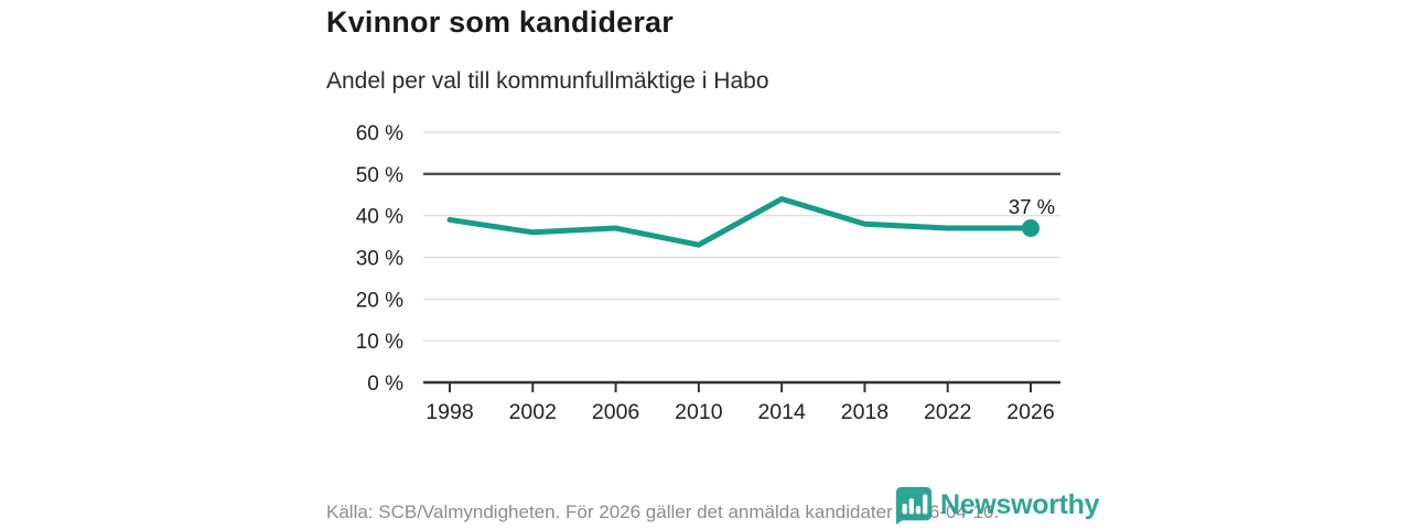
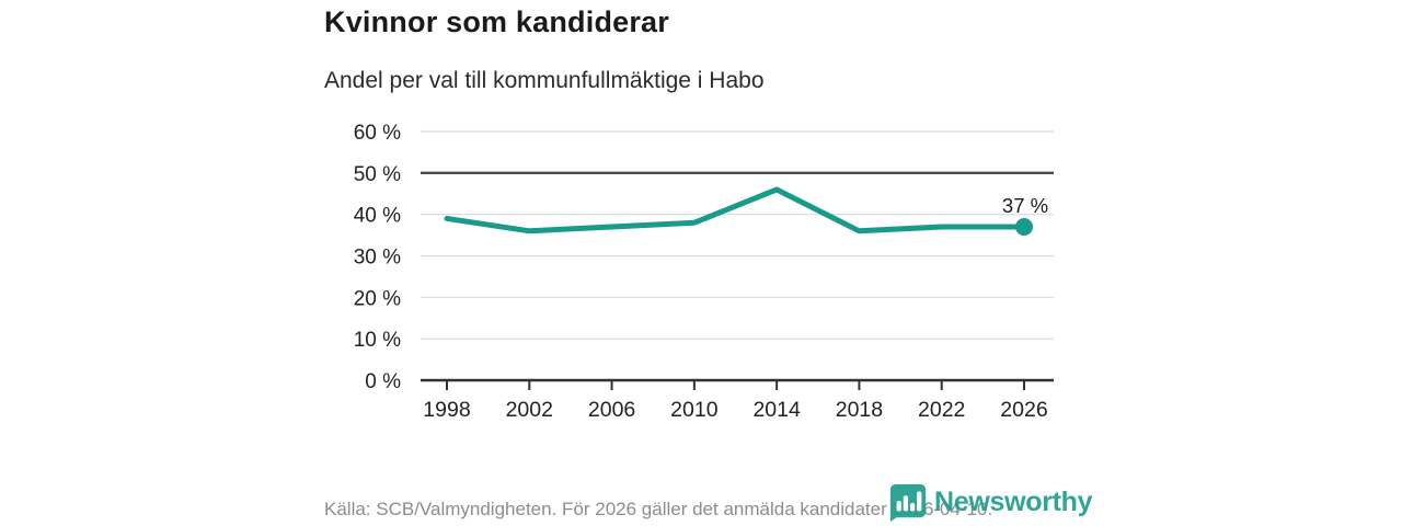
2010: 33% -> 38%
2014: 44% -> 46%
2018: 38% -> 36%
